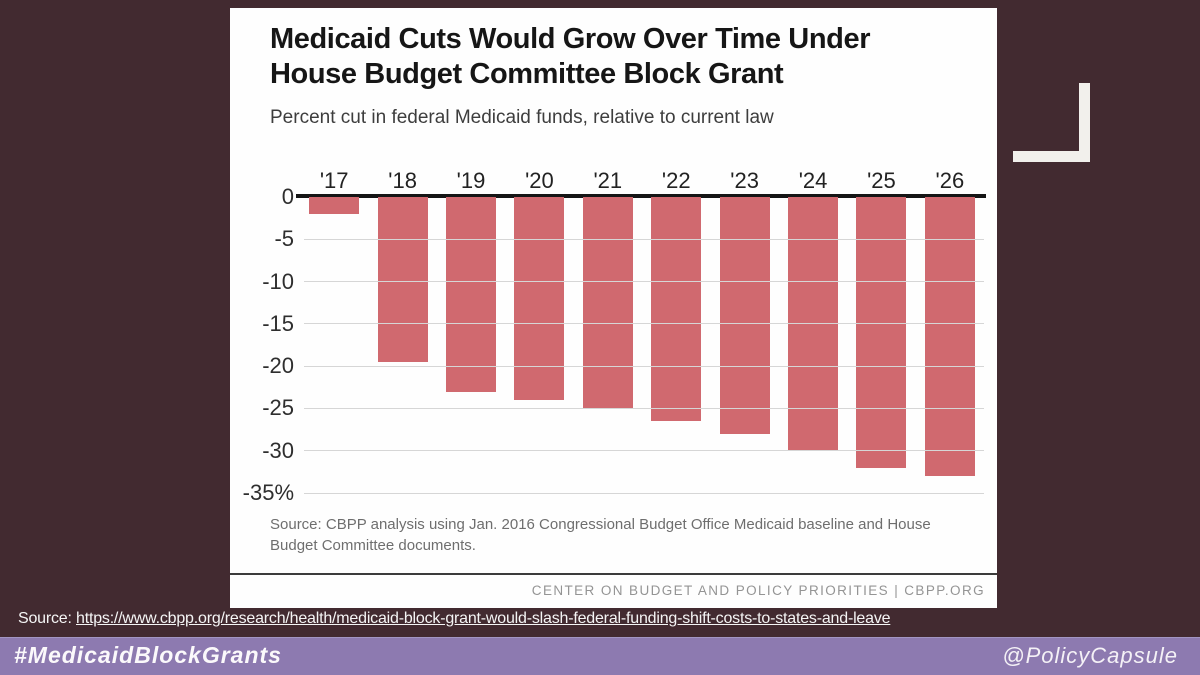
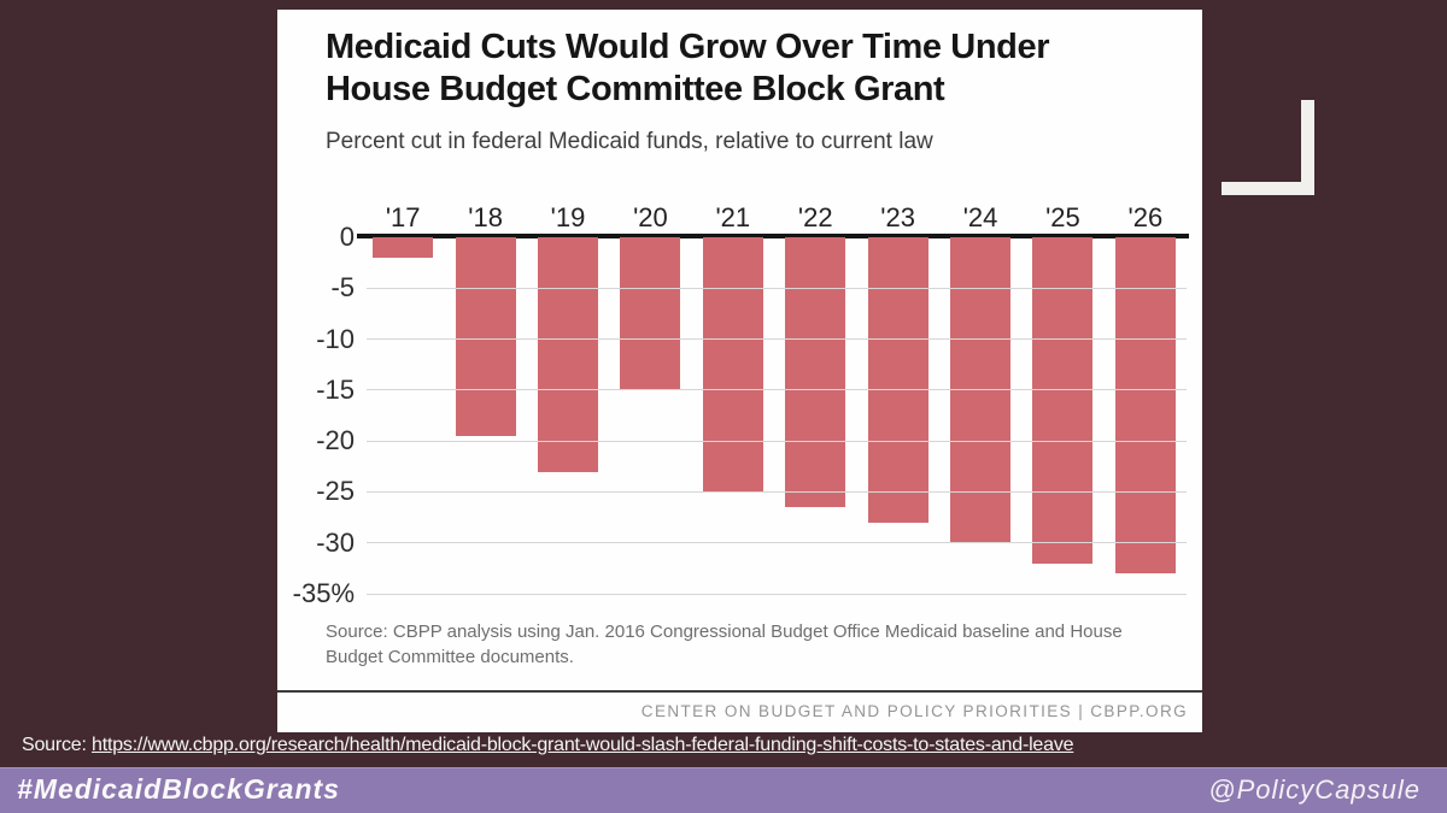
'20: -24 -> -15
